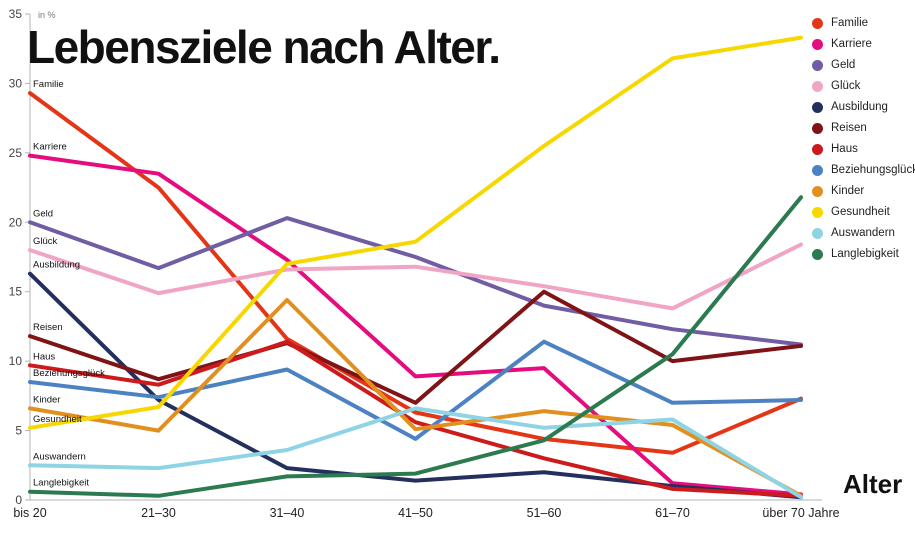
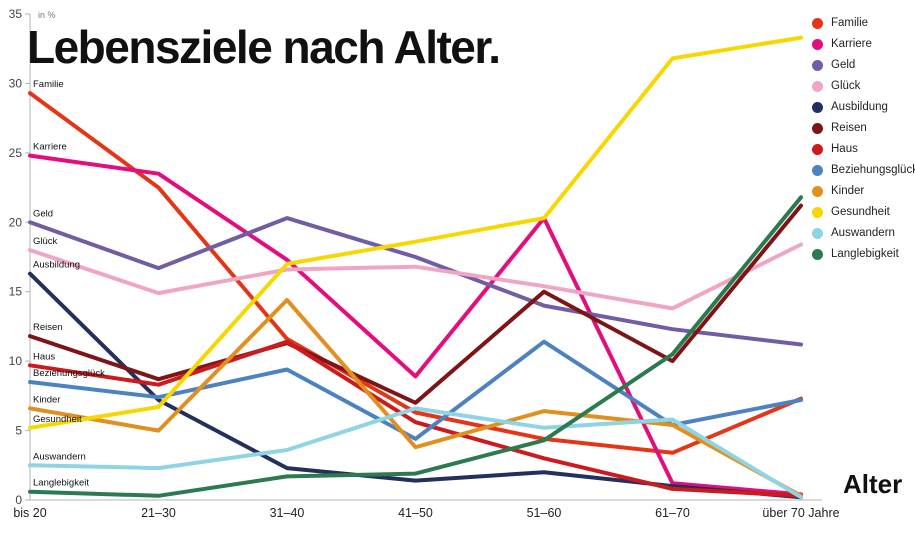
Kinder/41–50: 5.1 -> 3.8
Karriere/51–60: 9.5 -> 20.3
Gesundheit/51–60: 25.5 -> 20.3
Beziehungsglück/61–70: 7.0 -> 5.4
Reisen/über 70 Jahre: 11.1 -> 21.2
